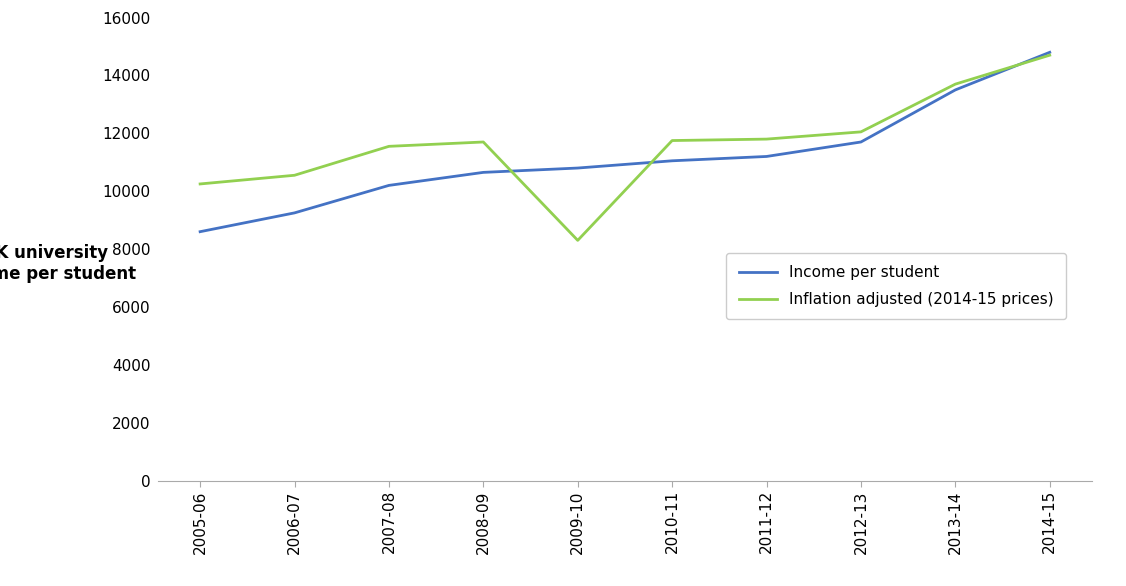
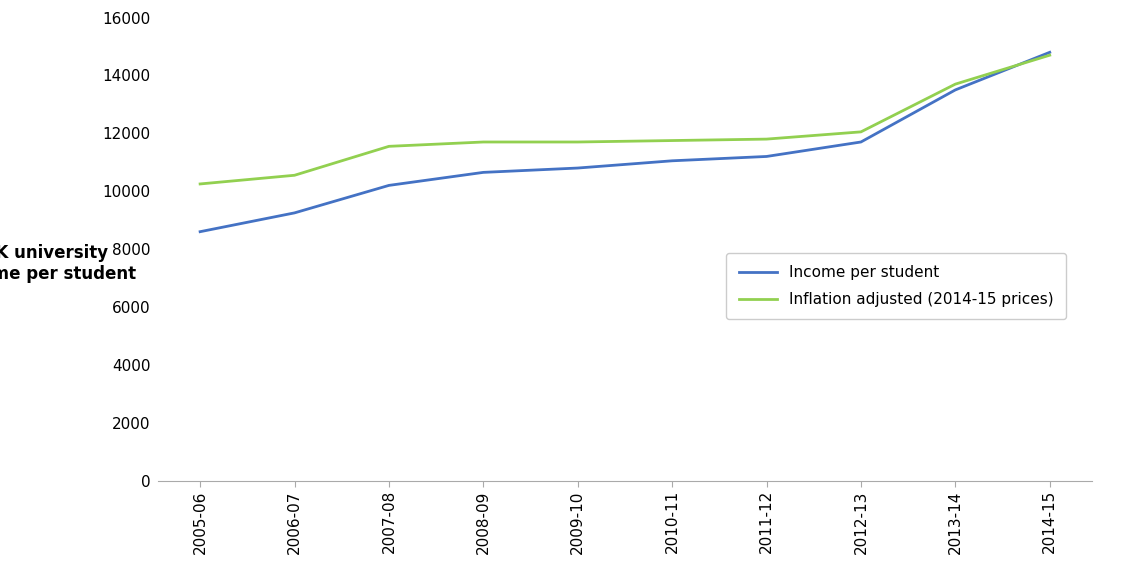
Inflation adjusted (2014-15 prices)/2009-10: 8300 -> 11700
